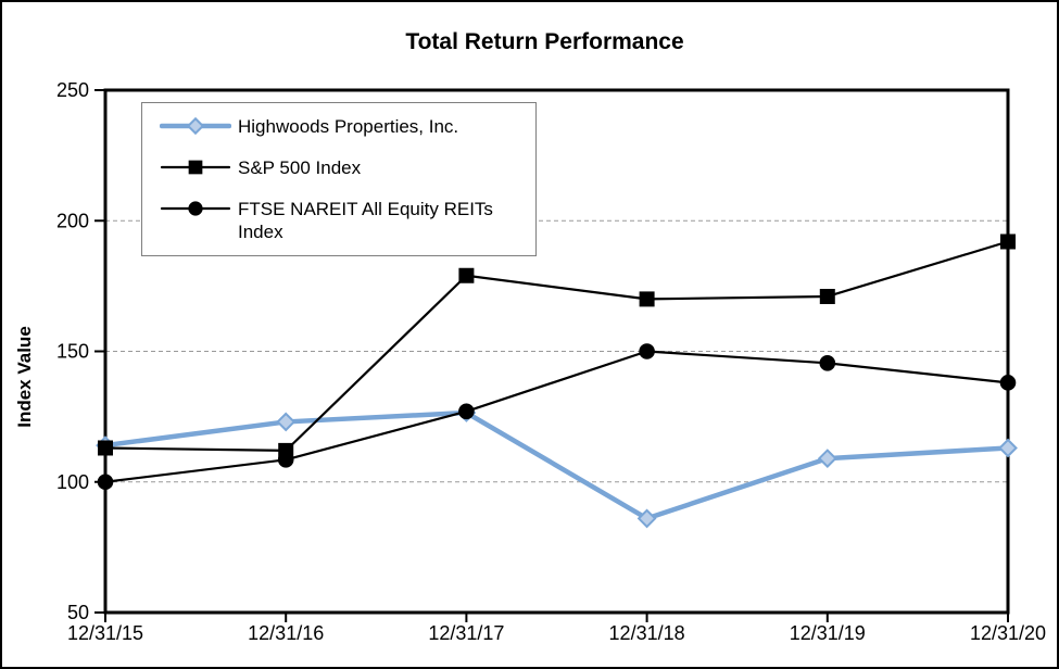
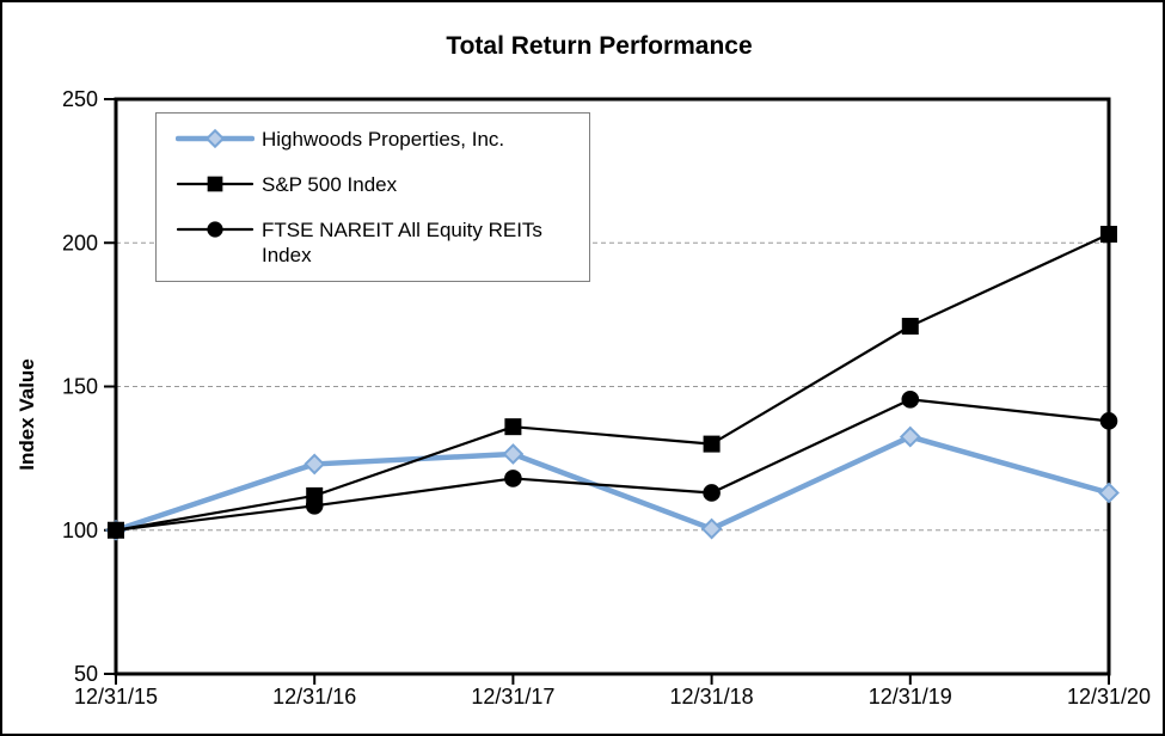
Highwoods Properties, Inc./12/31/15: 114 -> 100
S&P 500 Index/12/31/15: 113 -> 100
S&P 500 Index/12/31/17: 179 -> 136
FTSE NAREIT All Equity REITs Index/12/31/17: 127 -> 118
Highwoods Properties, Inc./12/31/18: 86 -> 100
S&P 500 Index/12/31/18: 170 -> 130
FTSE NAREIT All Equity REITs Index/12/31/18: 150 -> 113
Highwoods Properties, Inc./12/31/19: 109 -> 132
S&P 500 Index/12/31/20: 192 -> 203
